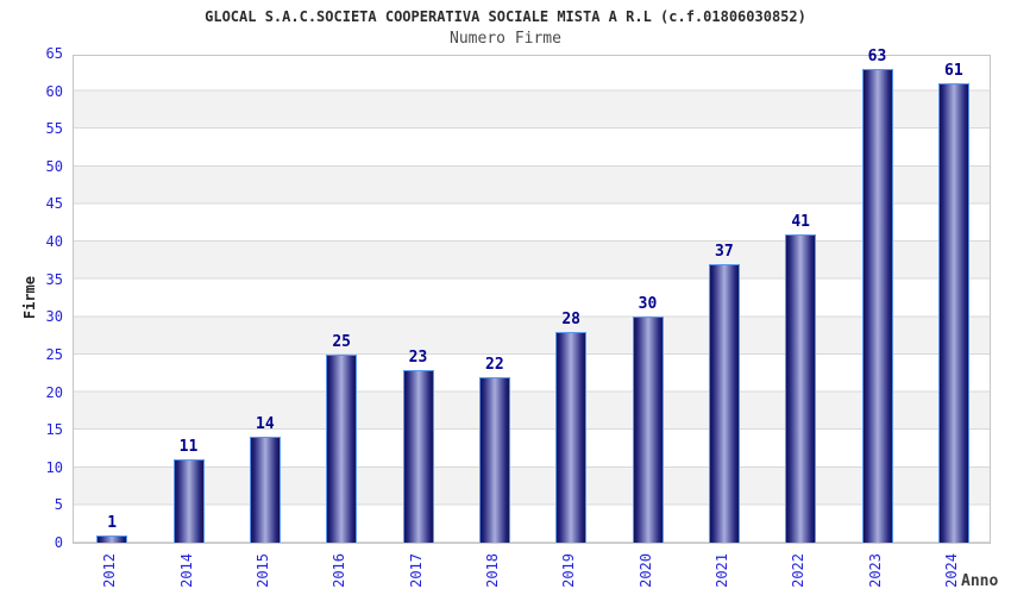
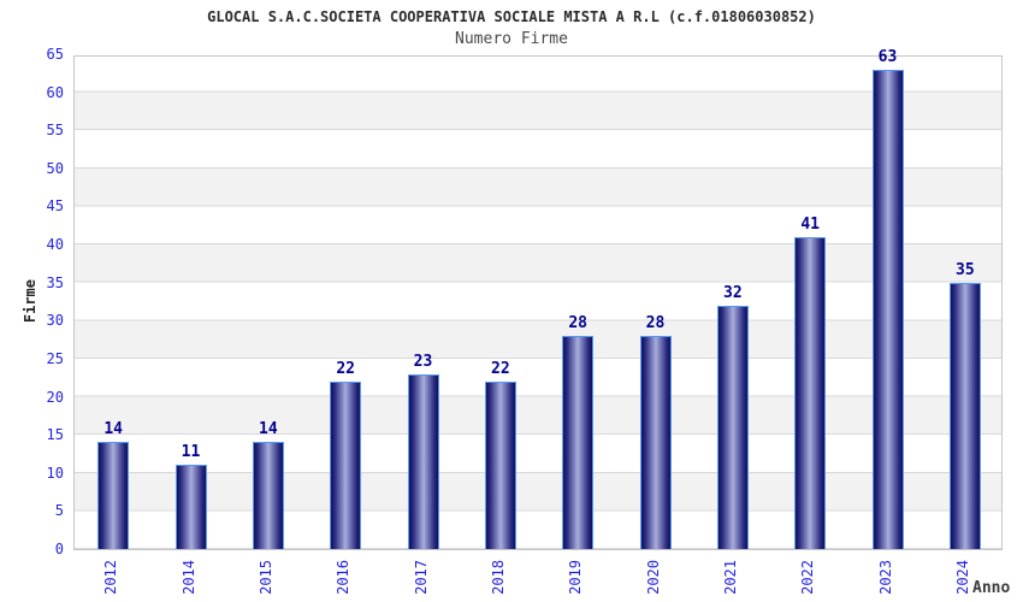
2012: 1 -> 14
2016: 25 -> 22
2020: 30 -> 28
2021: 37 -> 32
2024: 61 -> 35
